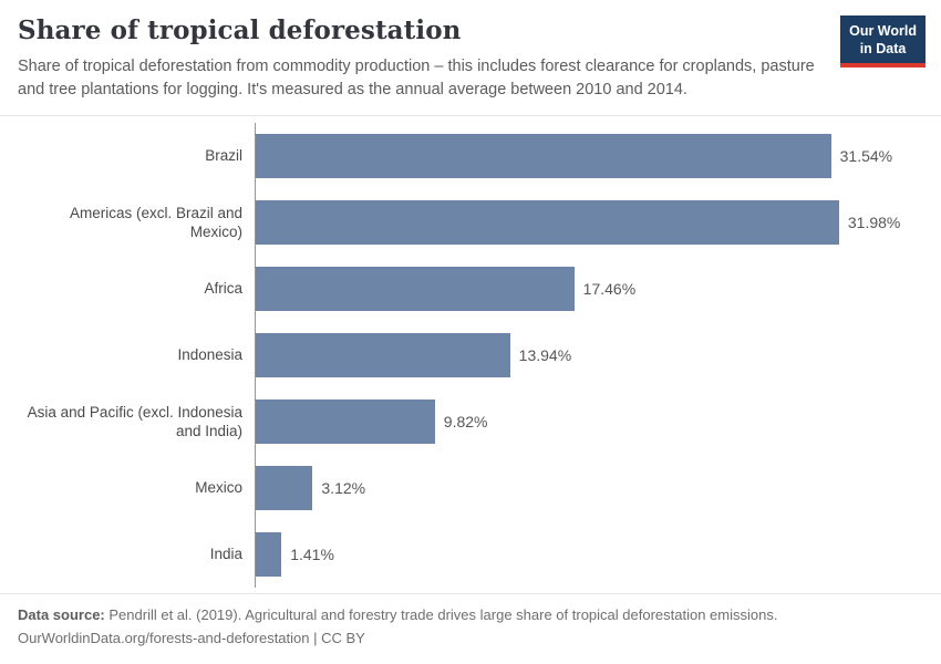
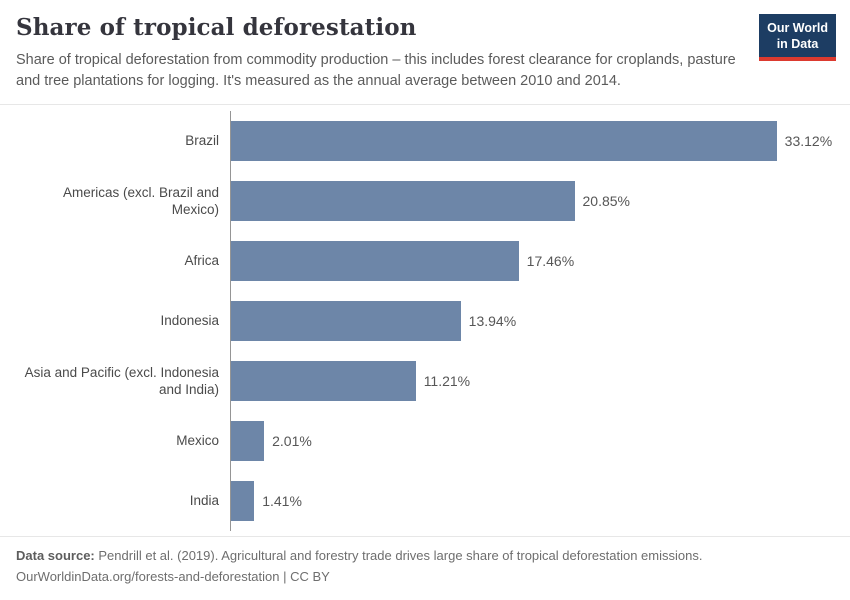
Brazil: 31.54% -> 33.12%
Americas (excl. Brazil and Mexico): 31.98% -> 20.85%
Asia and Pacific (excl. Indonesia and India): 9.82% -> 11.21%
Mexico: 3.12% -> 2.01%
